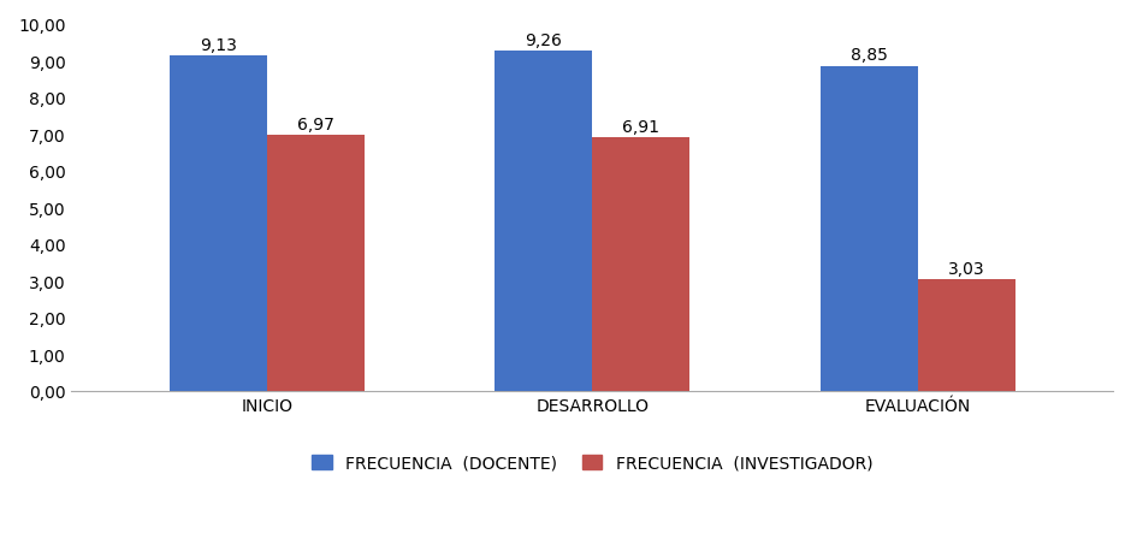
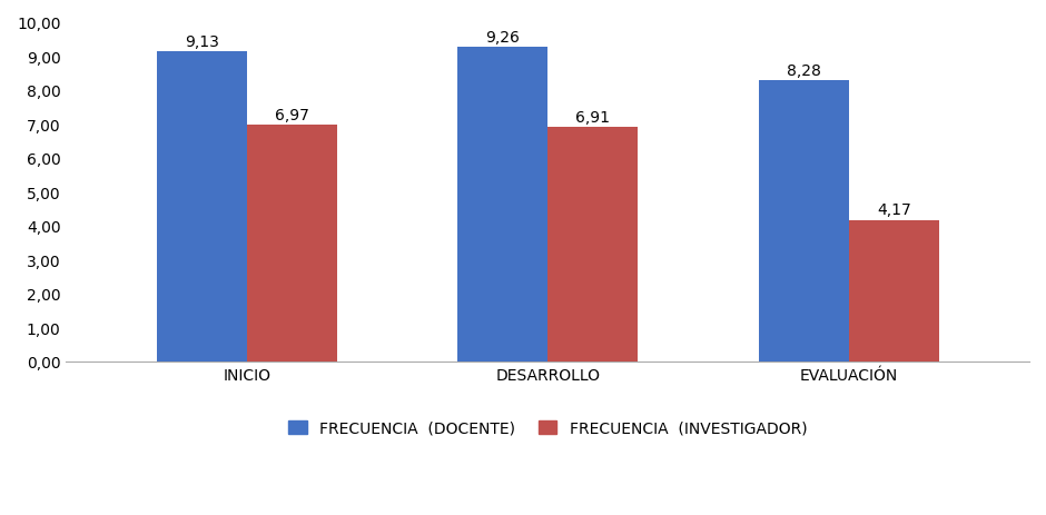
FRECUENCIA (DOCENTE)/EVALUACIÓN: 8,85 -> 8,28
FRECUENCIA (INVESTIGADOR)/EVALUACIÓN: 3,03 -> 4,17
